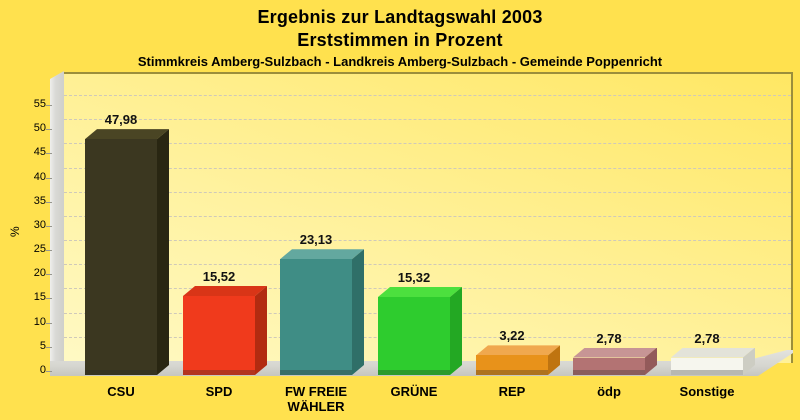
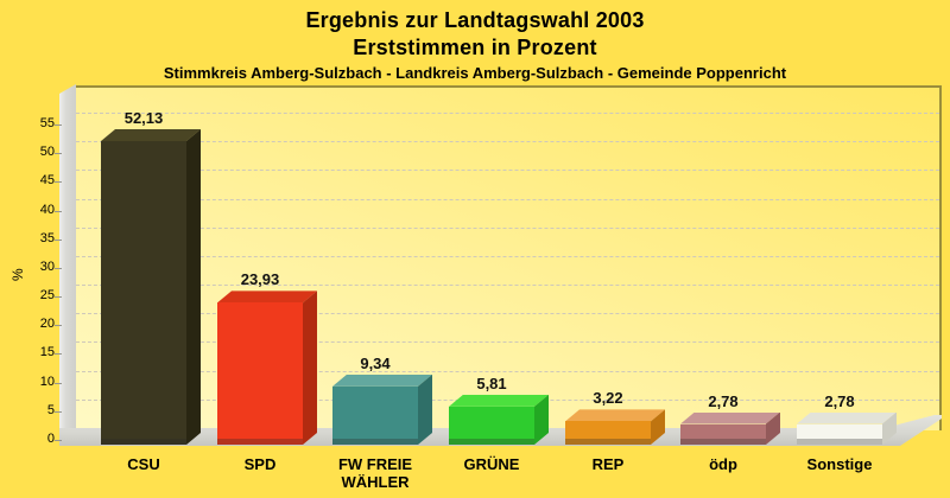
CSU: 47,98 -> 52,13
SPD: 15,52 -> 23,93
FW FREIE WÄHLER: 23,13 -> 9,34
GRÜNE: 15,32 -> 5,81
